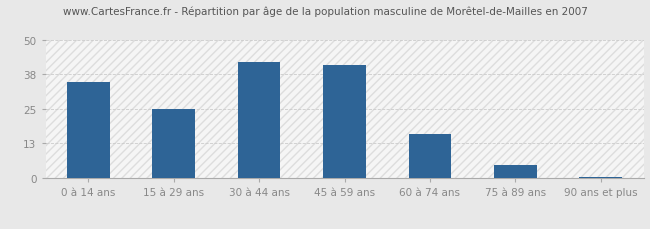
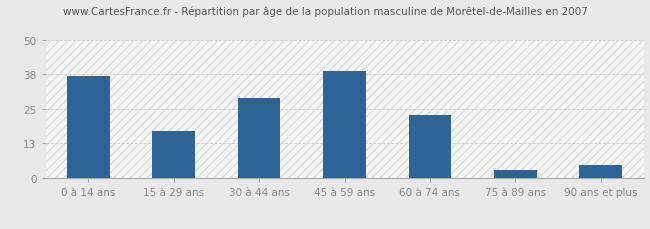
0 à 14 ans: 35.0 -> 37.0
15 à 29 ans: 25.0 -> 17.0
30 à 44 ans: 42.0 -> 29.0
45 à 59 ans: 41.0 -> 39.0
60 à 74 ans: 16.0 -> 23.0
75 à 89 ans: 5.0 -> 3.0
90 ans et plus: 0.5 -> 5.0
